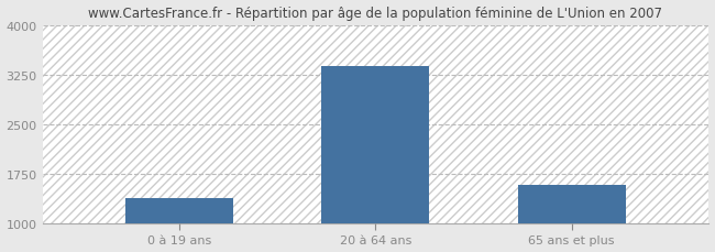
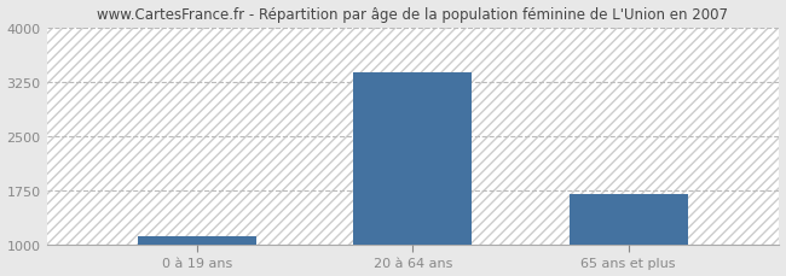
0 à 19 ans: 1380 -> 1120
65 ans et plus: 1580 -> 1700
